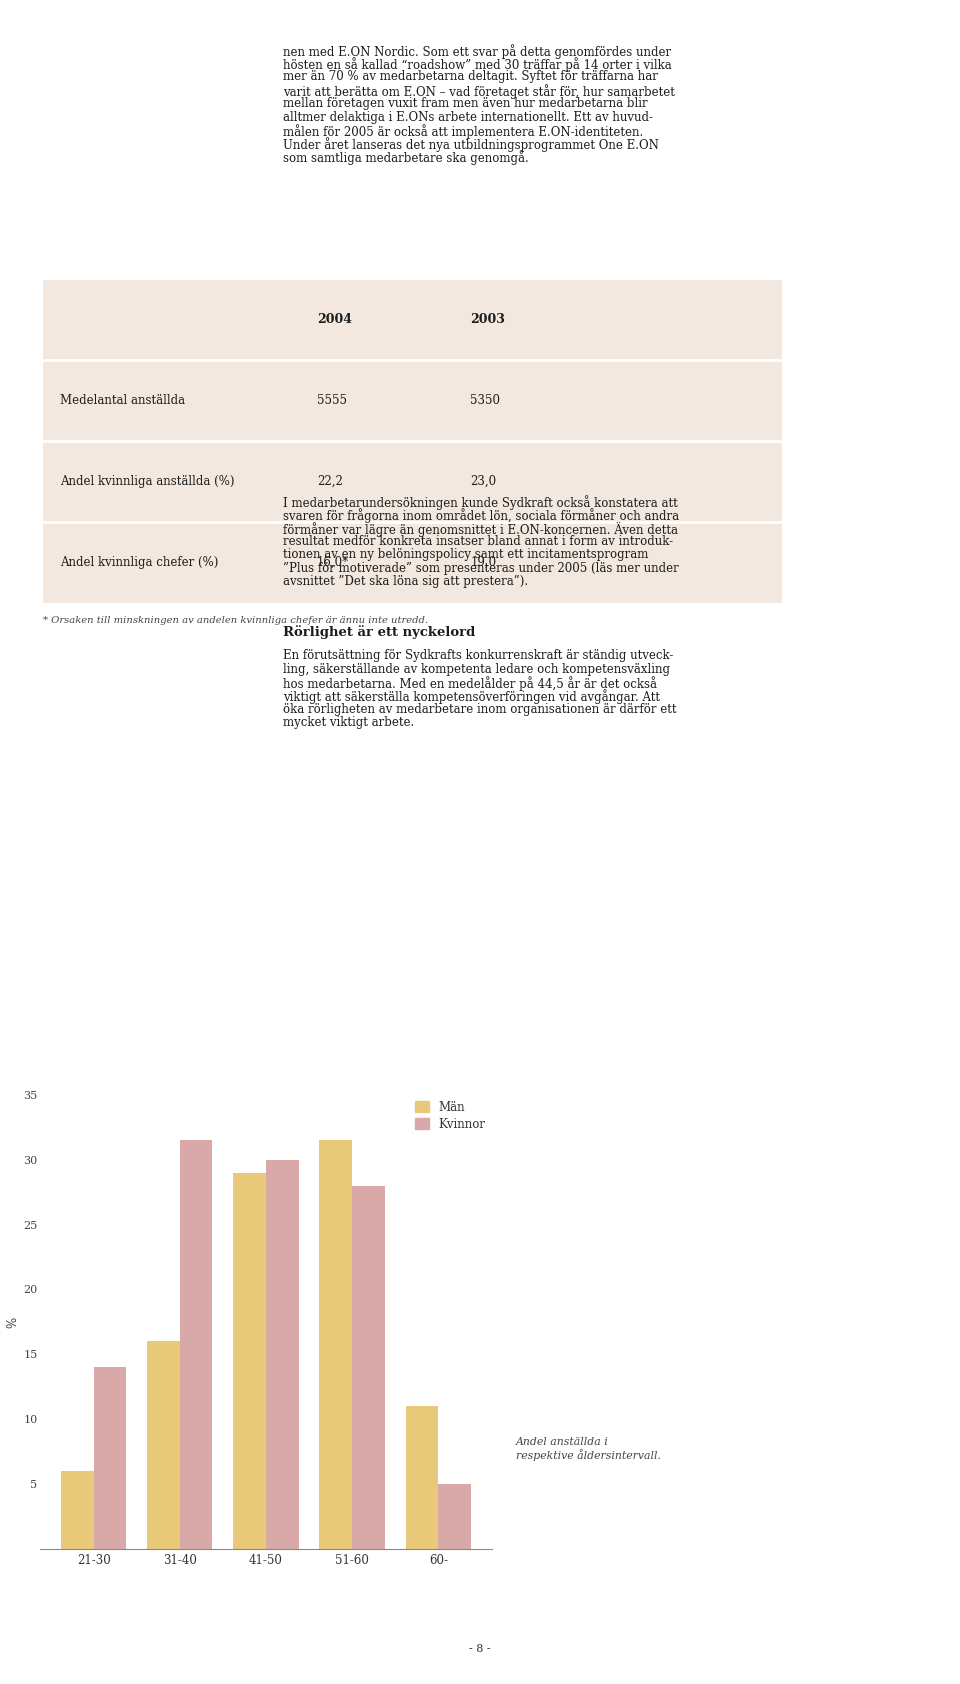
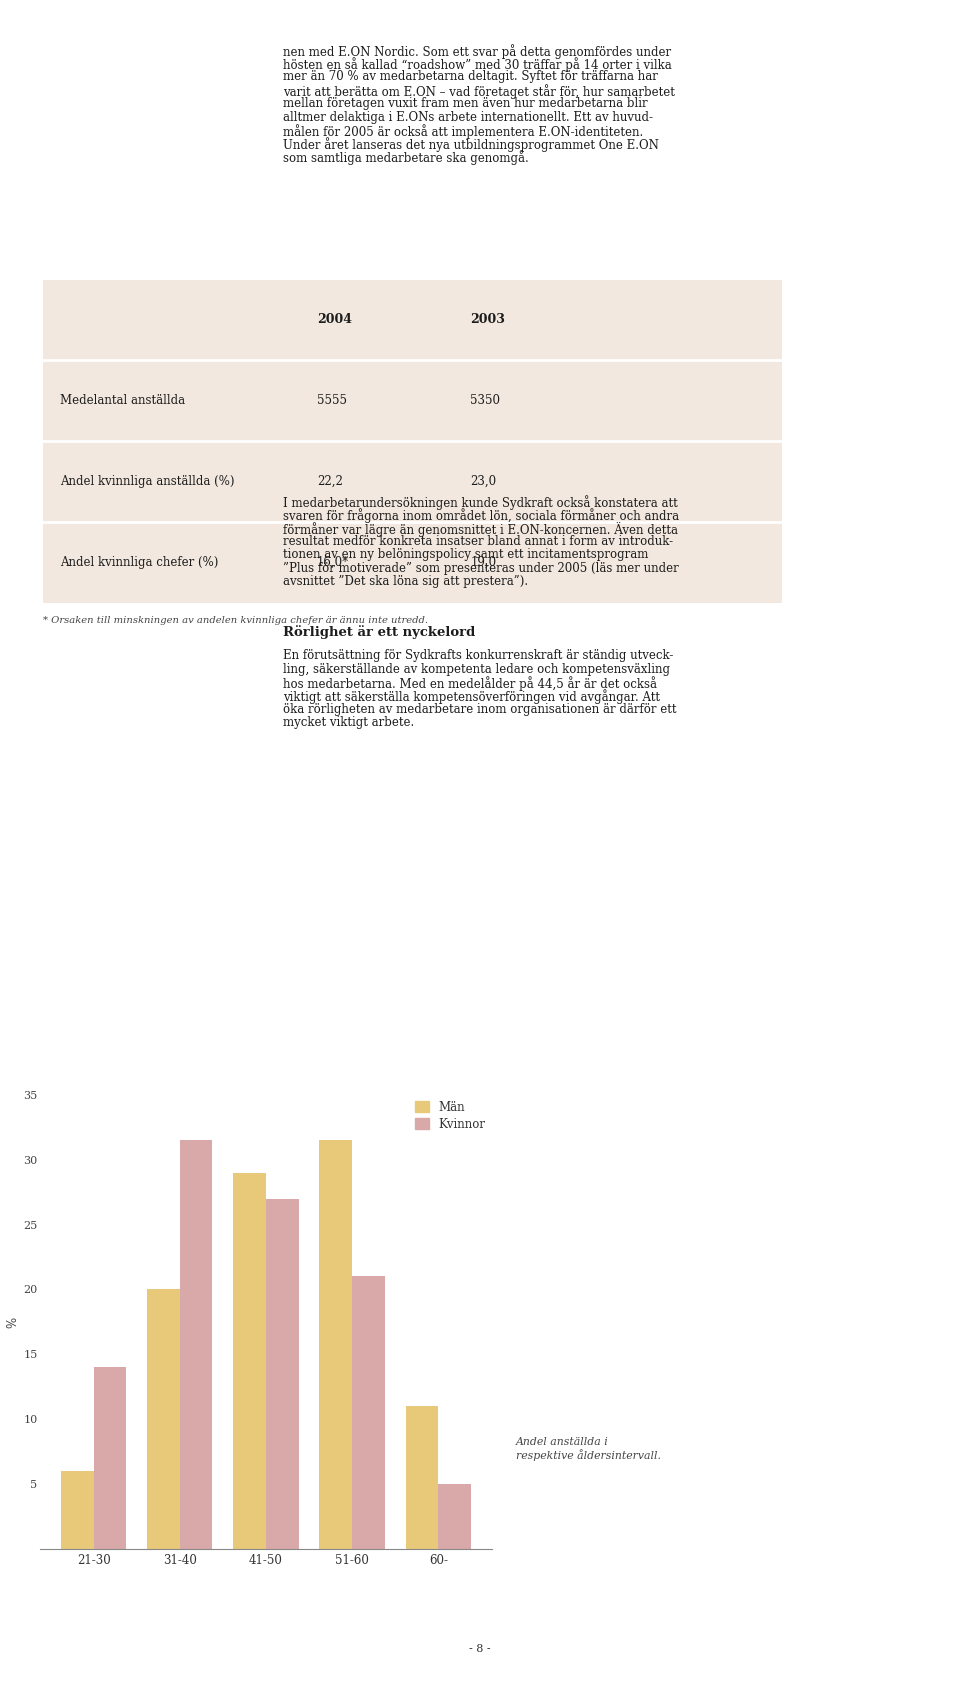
Män/31-40: 16.0 -> 20.0
Kvinnor/41-50: 30.0 -> 27.0
Kvinnor/51-60: 28.0 -> 21.0
